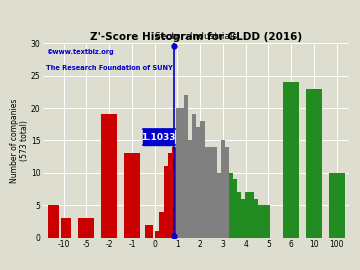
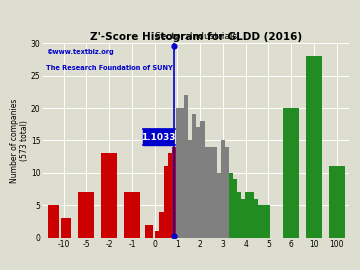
-5: 3 -> 7
-2: 19 -> 13
-1: 13 -> 7
6: 24 -> 20
10: 23 -> 28
100: 10 -> 11
